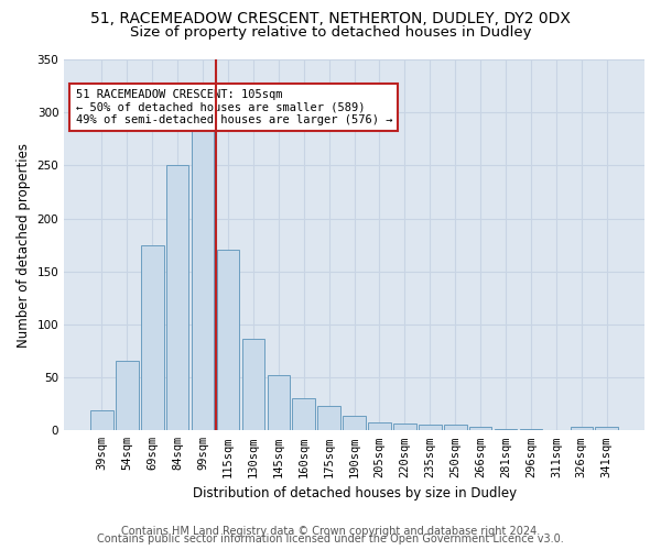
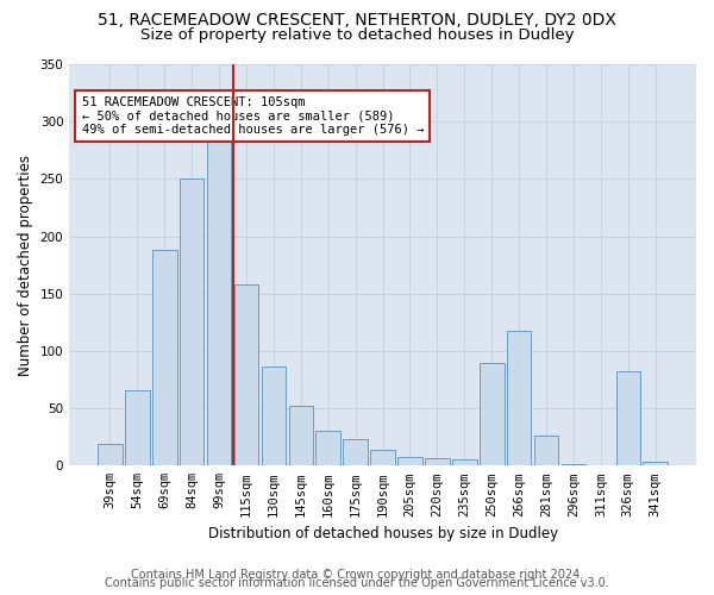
69sqm: 175 -> 188
115sqm: 170 -> 158
250sqm: 5 -> 90
266sqm: 3 -> 118
281sqm: 1 -> 26
326sqm: 3 -> 82
